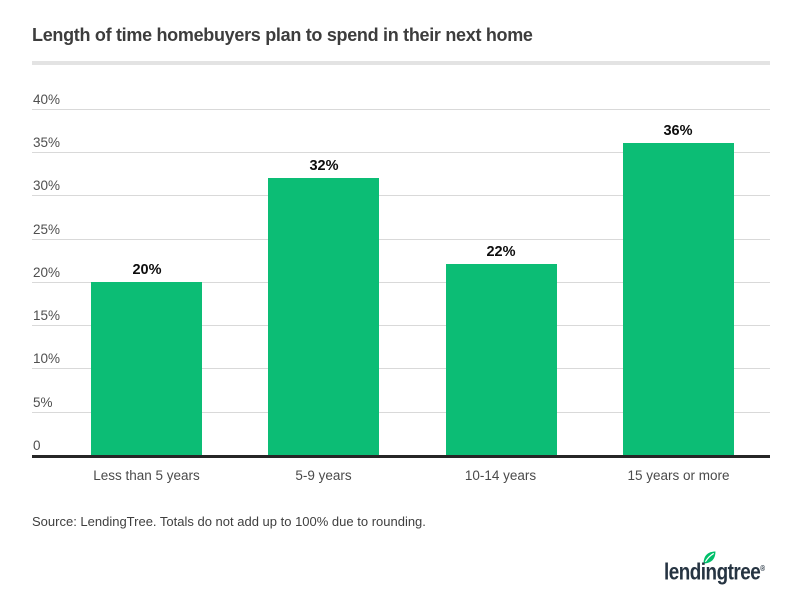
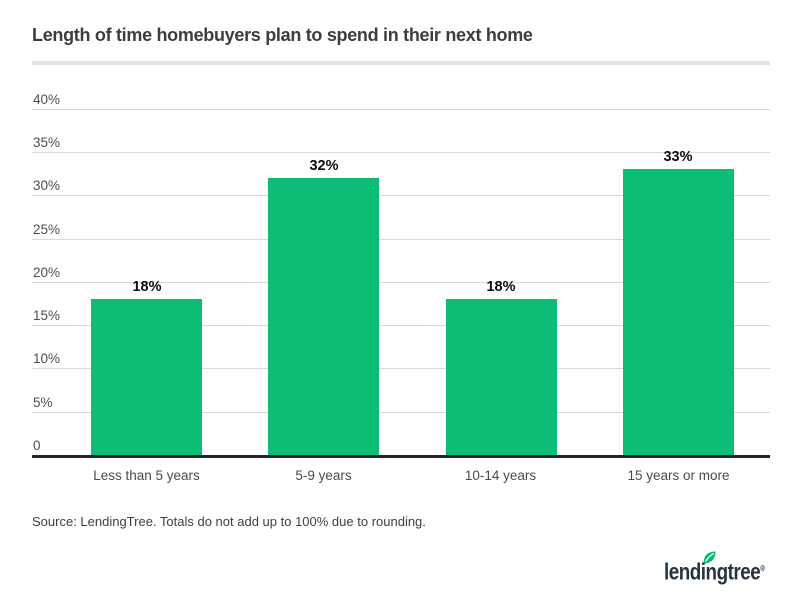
Less than 5 years: 20% -> 18%
10-14 years: 22% -> 18%
15 years or more: 36% -> 33%
